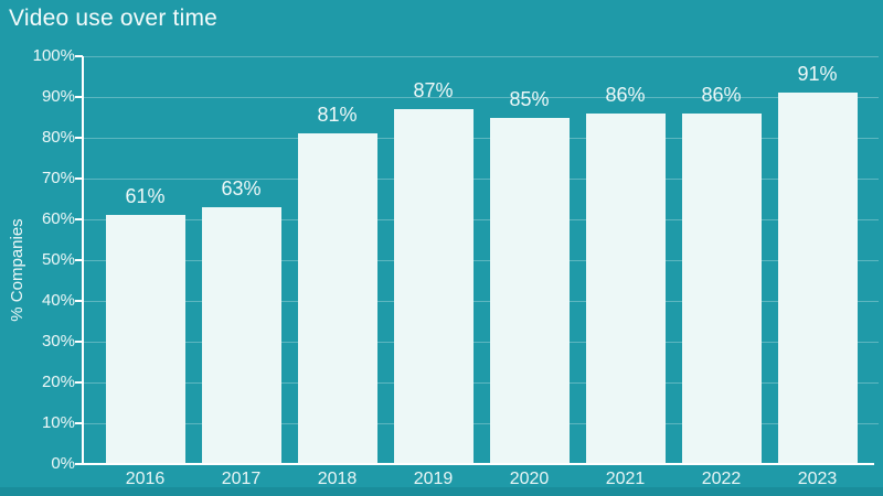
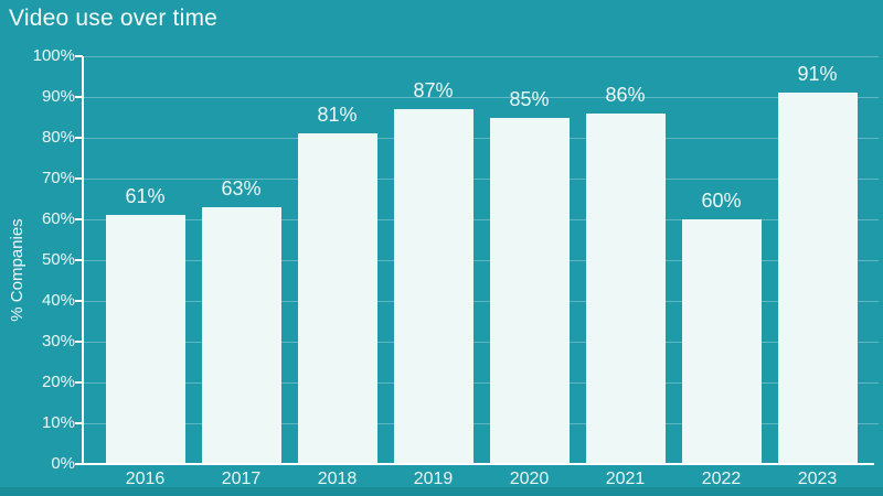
2022: 86% -> 60%
